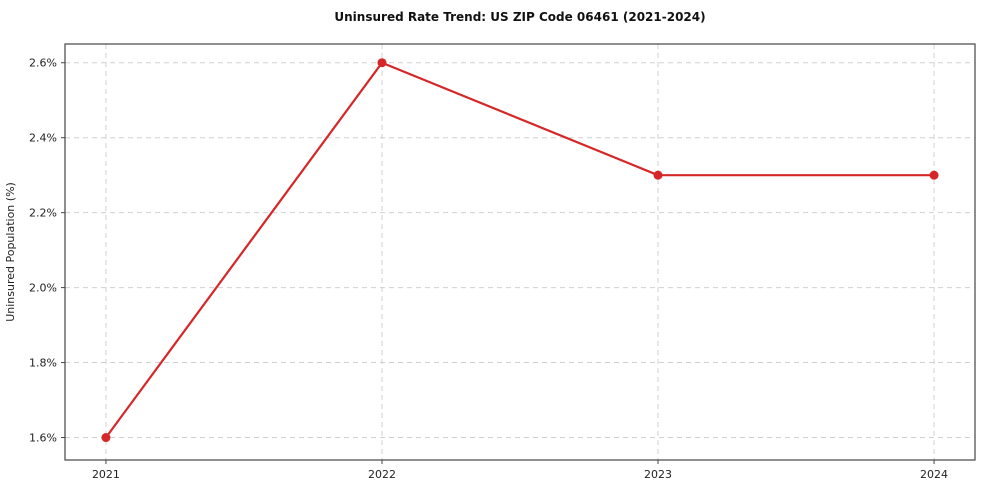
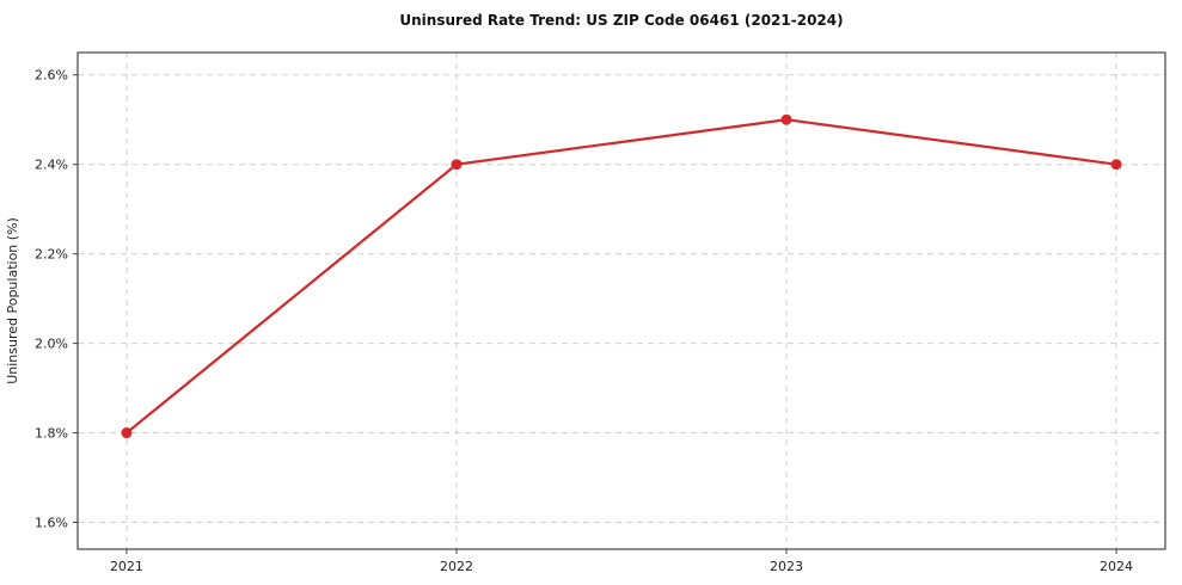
2021: 1.6% -> 1.8%
2022: 2.6% -> 2.4%
2023: 2.3% -> 2.5%
2024: 2.3% -> 2.4%
